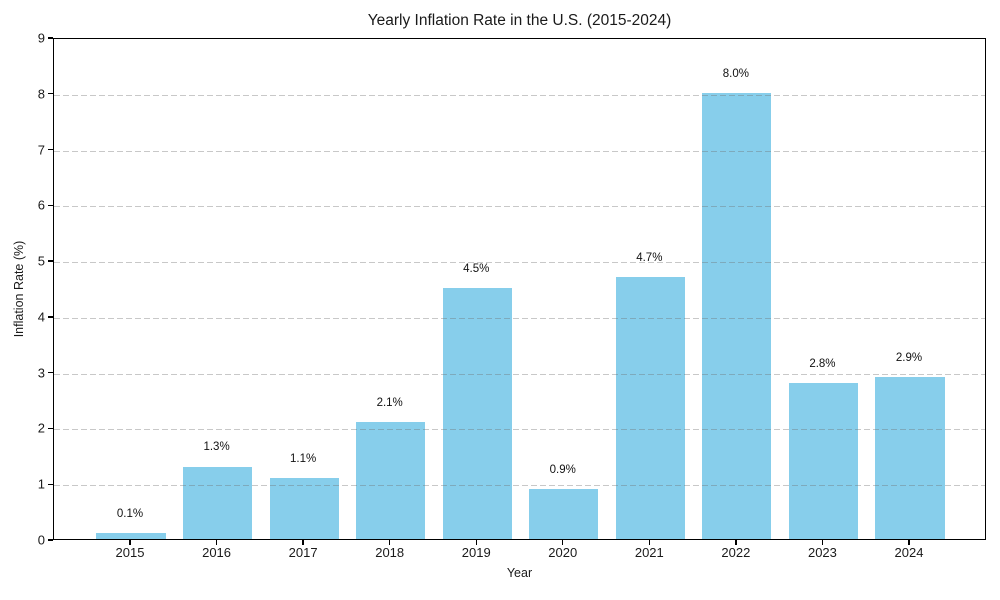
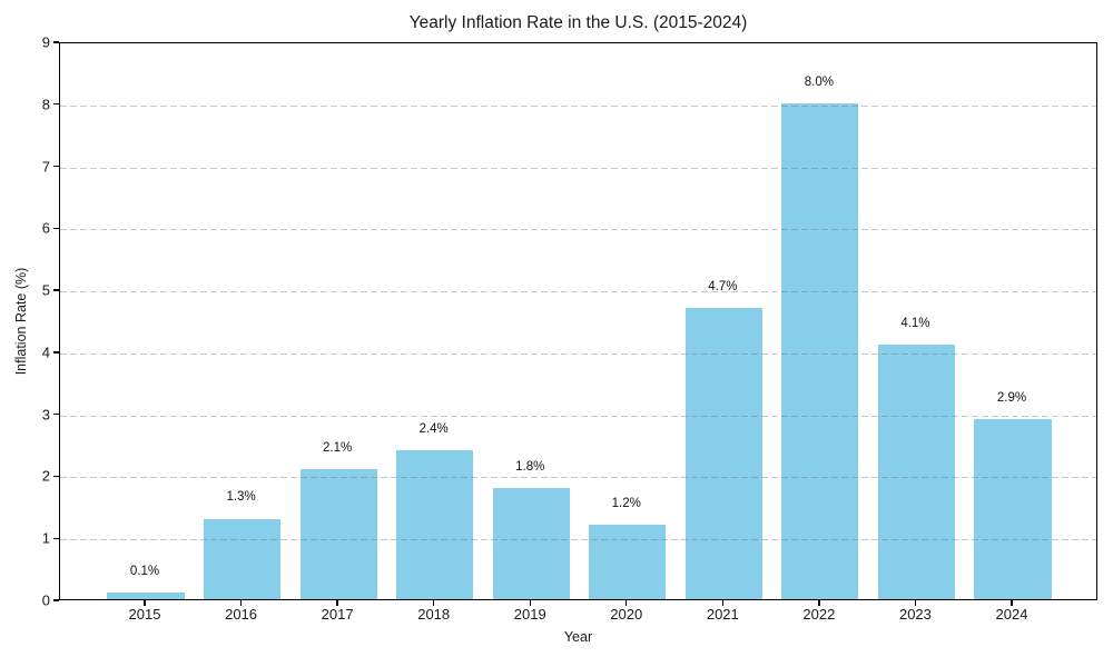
2017: 1.1% -> 2.1%
2018: 2.1% -> 2.4%
2019: 4.5% -> 1.8%
2020: 0.9% -> 1.2%
2023: 2.8% -> 4.1%
